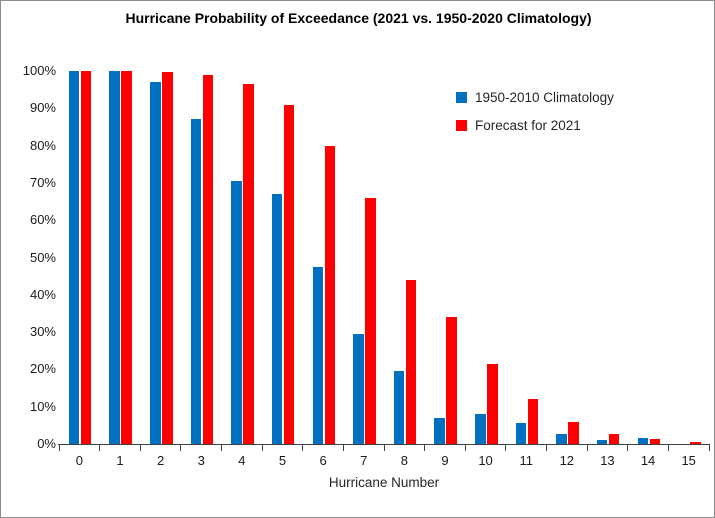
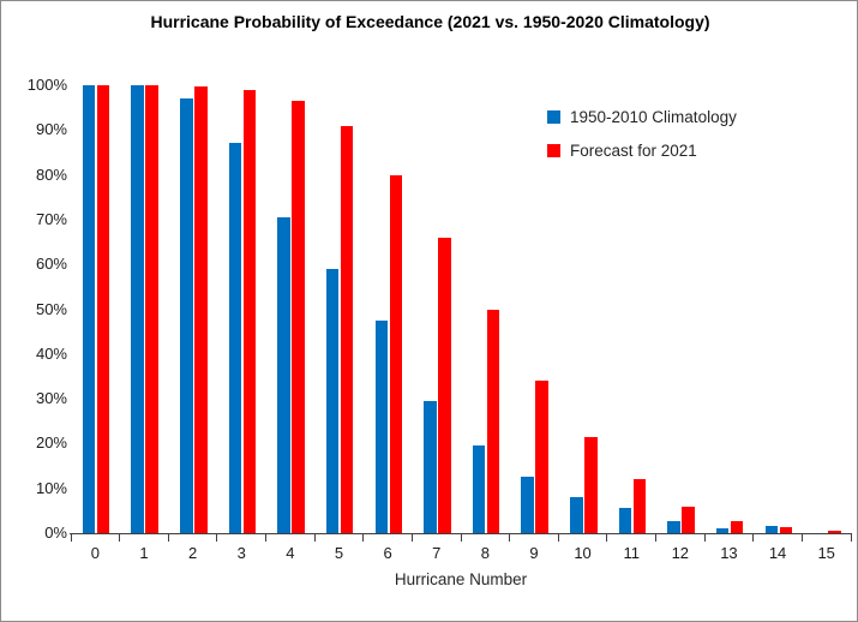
1950-2010 Climatology/5: 67% -> 59%
Forecast for 2021/8: 44% -> 50%
1950-2010 Climatology/9: 7% -> 12%
